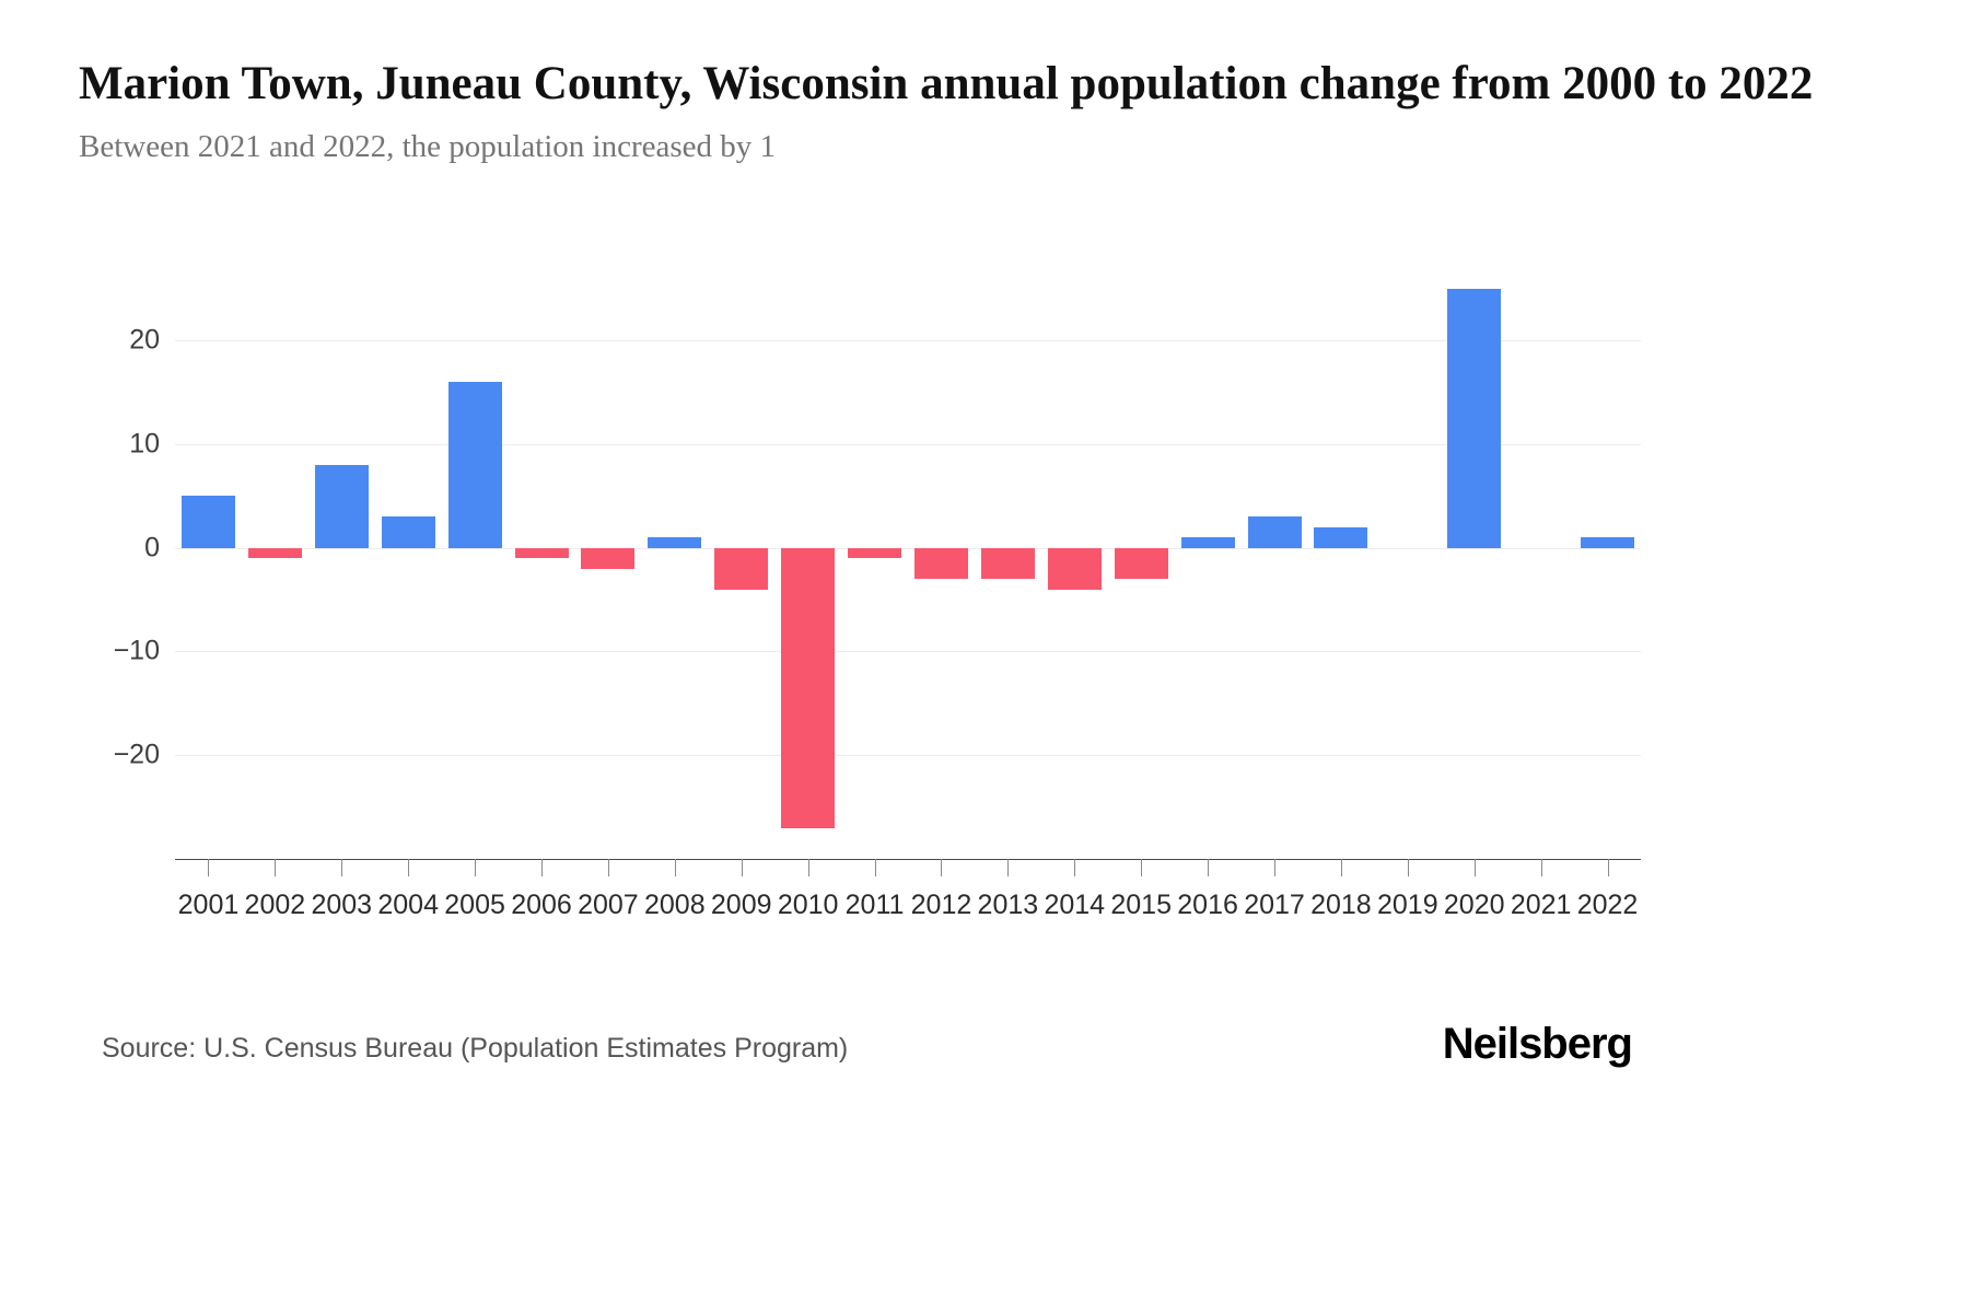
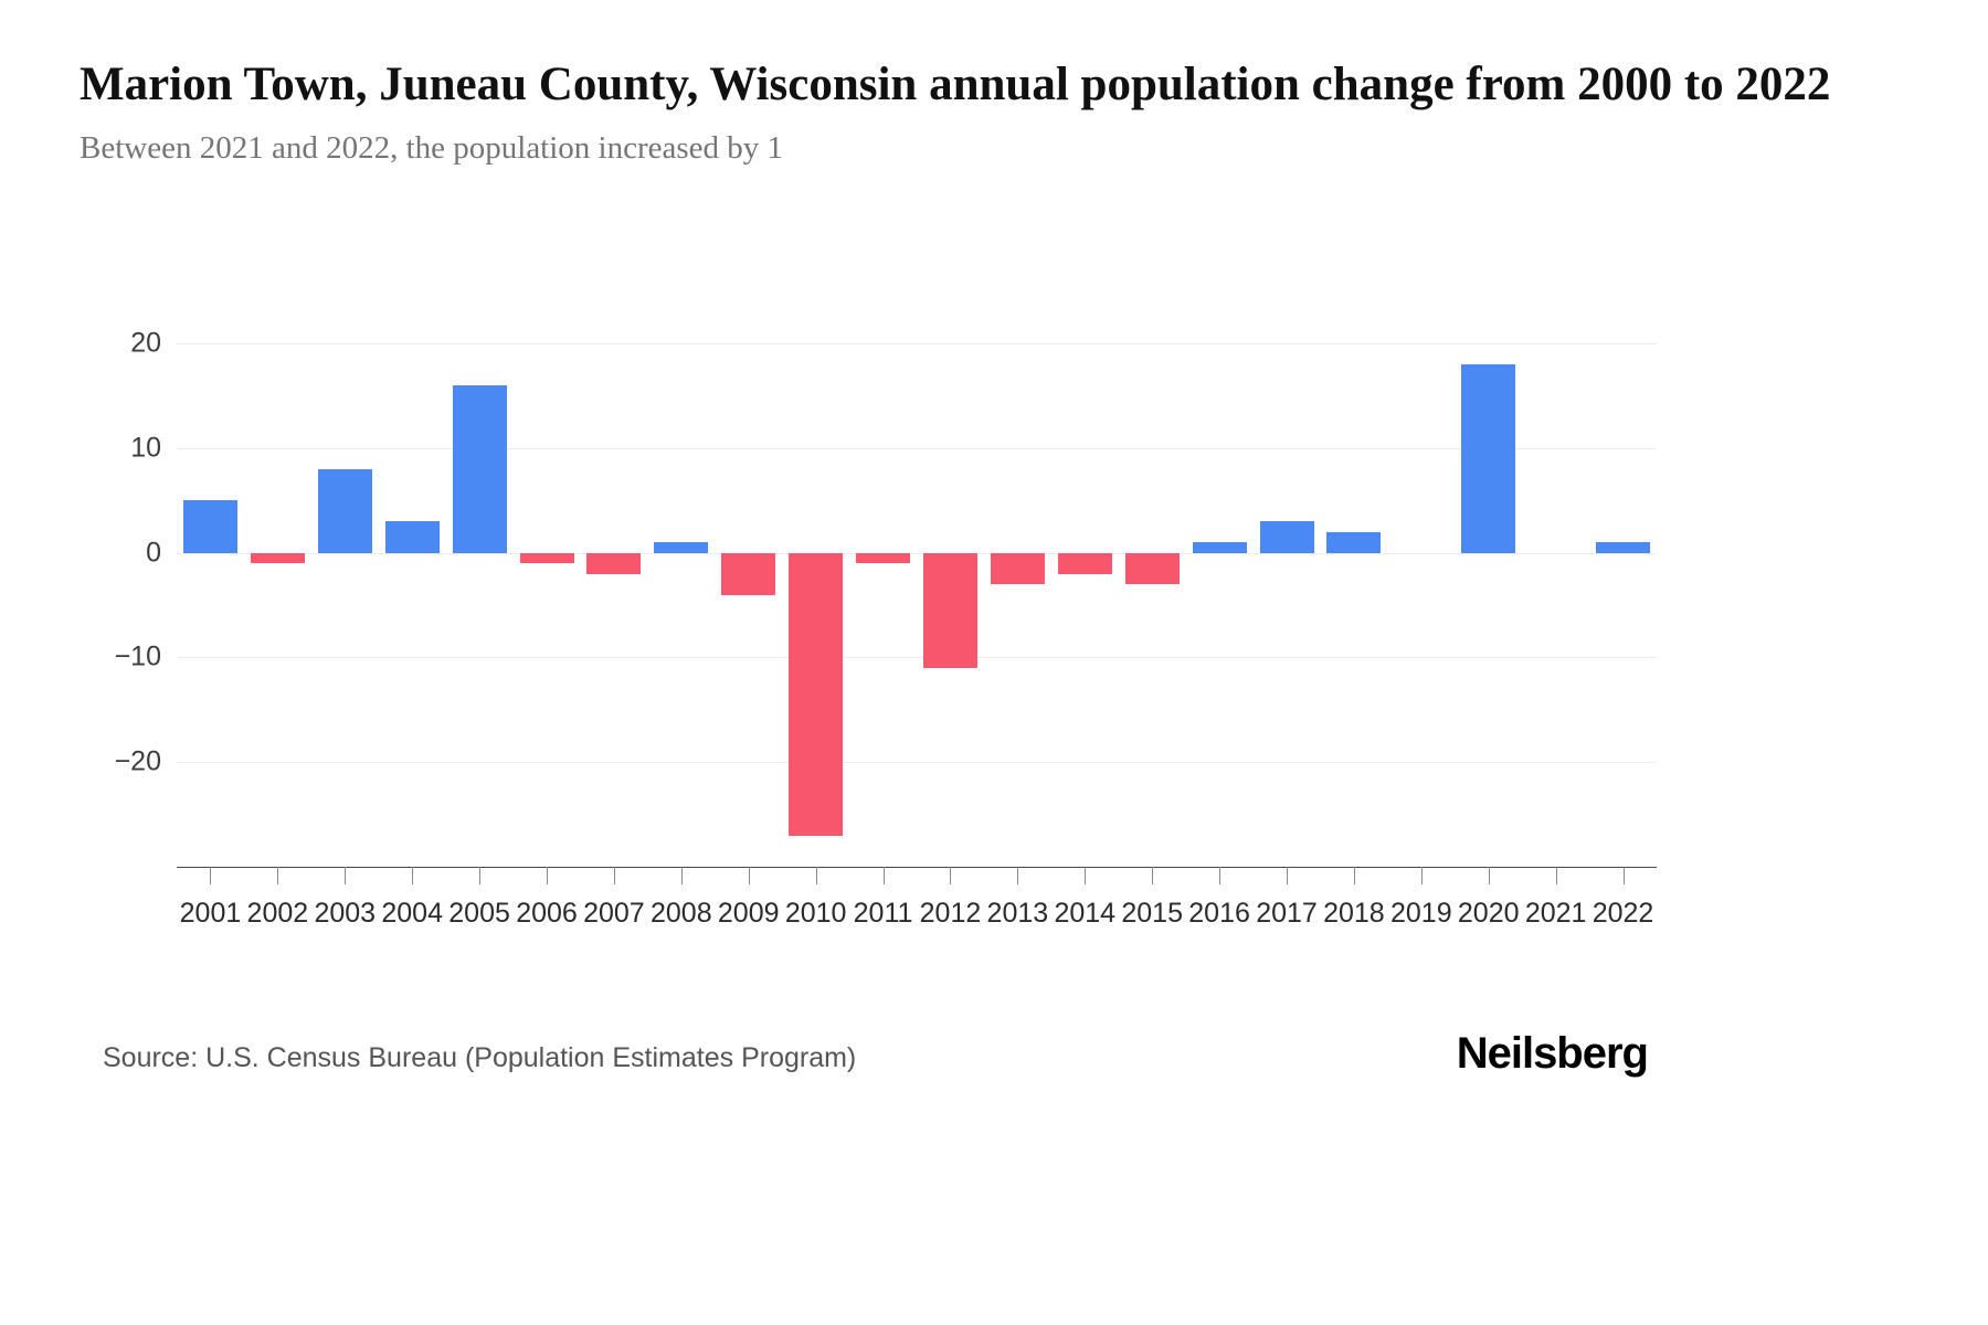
2012: -3 -> -11
2014: -4 -> -2
2020: 25 -> 18
